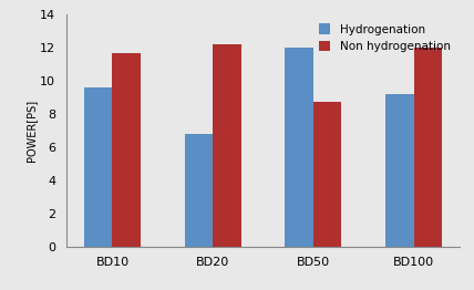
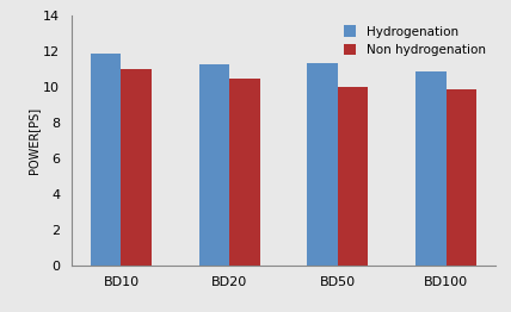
Hydrogenation/BD10: 9.6 -> 11.8
Non hydrogenation/BD10: 11.7 -> 11.0
Hydrogenation/BD20: 6.8 -> 11.2
Non hydrogenation/BD20: 12.2 -> 10.5
Hydrogenation/BD50: 12.0 -> 11.3
Non hydrogenation/BD50: 8.7 -> 10.0
Hydrogenation/BD100: 9.2 -> 10.8
Non hydrogenation/BD100: 12.0 -> 9.8
